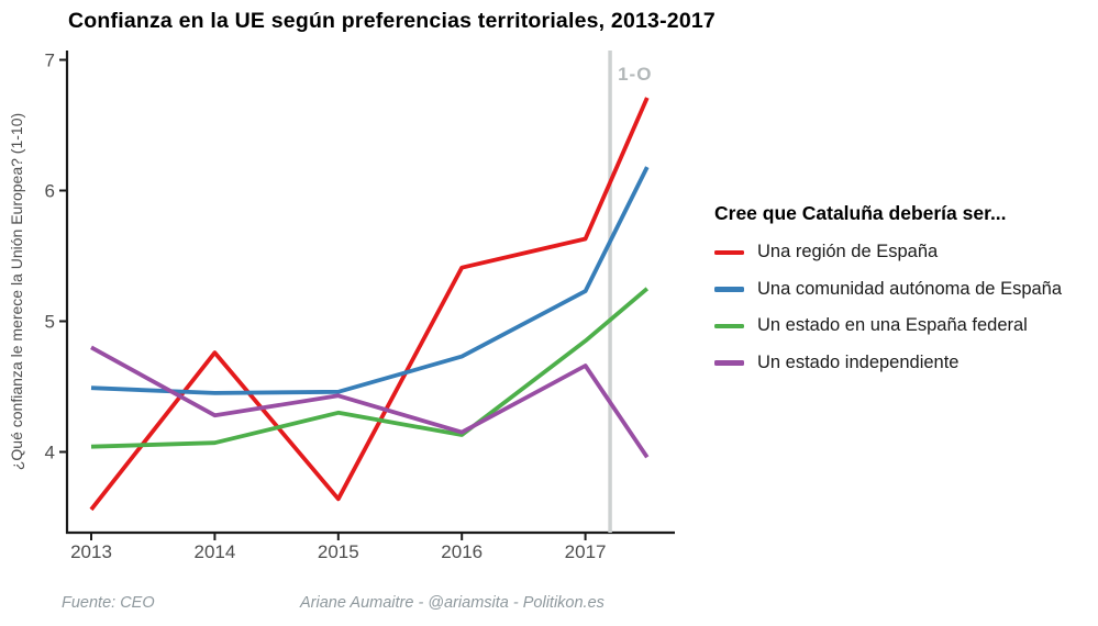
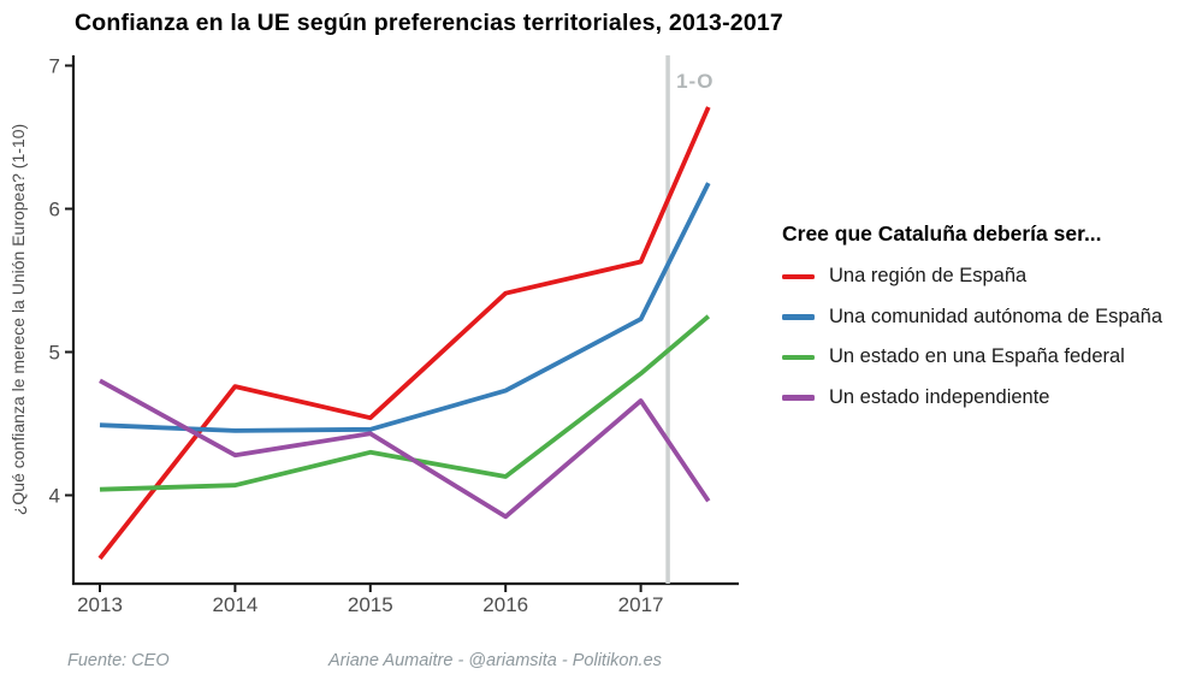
Una región de España/2015: 3.64 -> 4.54
Un estado independiente/2016: 4.15 -> 3.85
